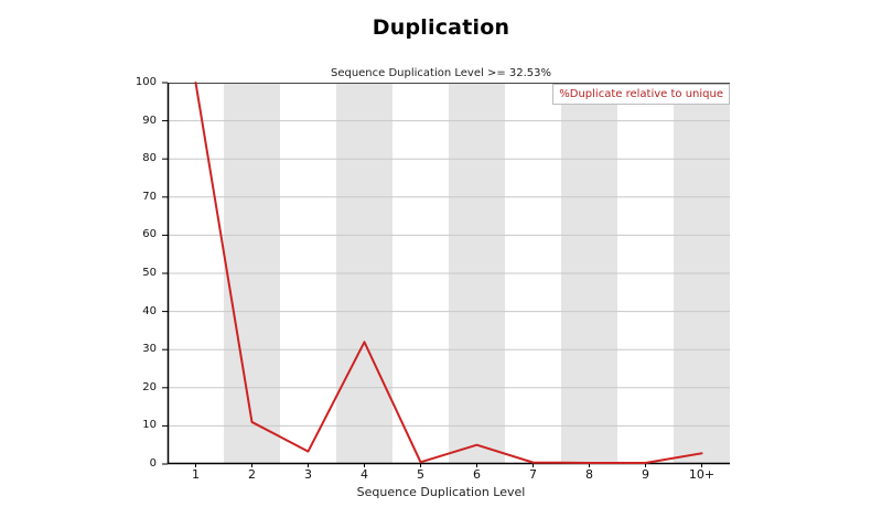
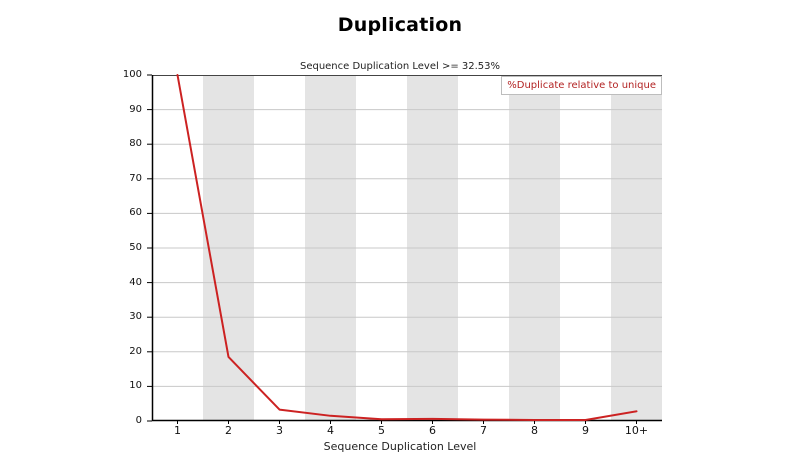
2: 11 -> 18
4: 32 -> 2
6: 5 -> 1
